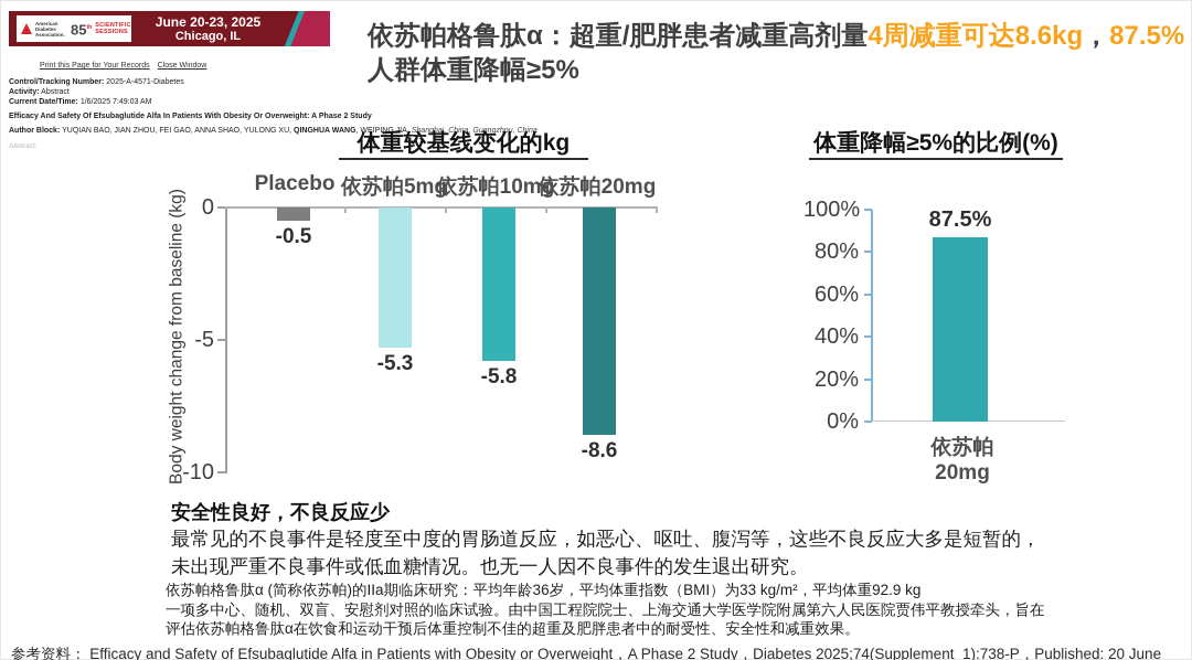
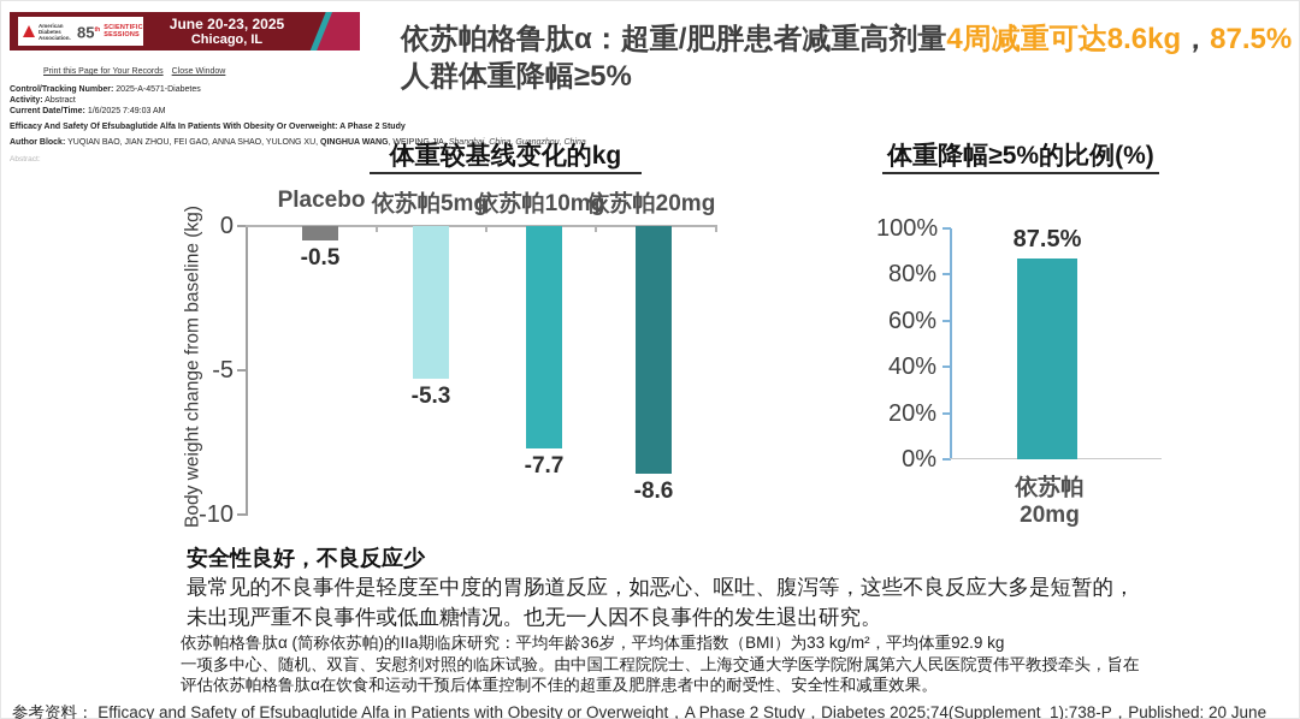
体重较基线变化的kg/依苏帕10mg: -5.8 -> -7.7
